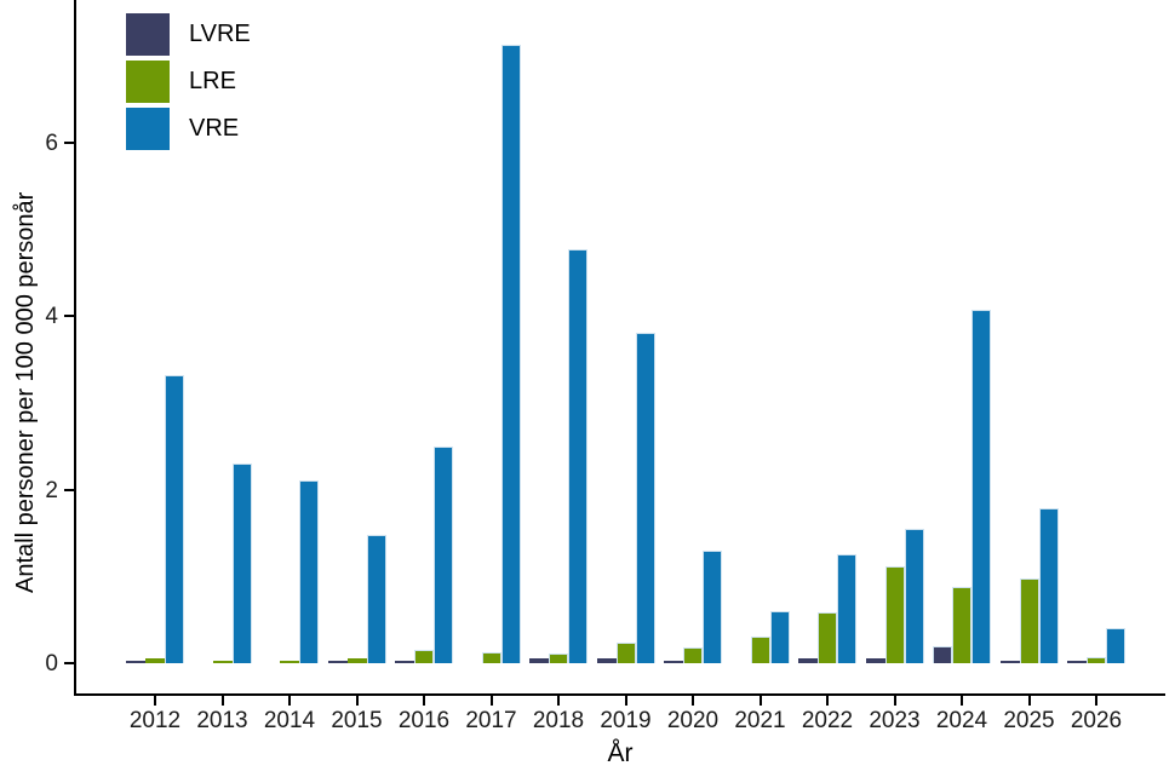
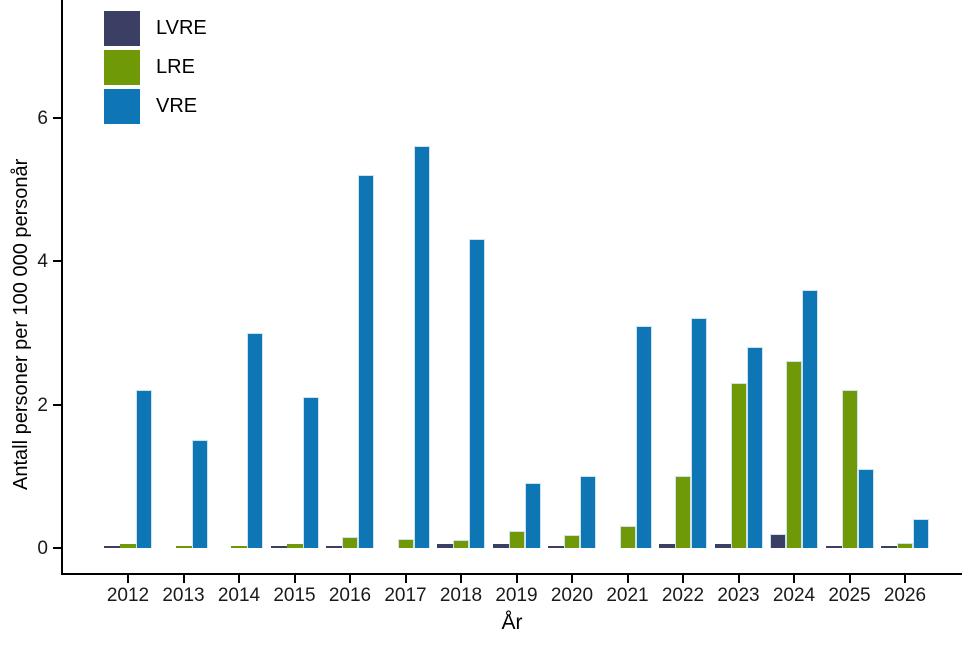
VRE/2012: 3.3 -> 2.2
VRE/2013: 2.3 -> 1.5
VRE/2014: 2.1 -> 3.0
VRE/2015: 1.5 -> 2.1
VRE/2016: 2.5 -> 5.2
VRE/2017: 7.1 -> 5.6
VRE/2018: 4.8 -> 4.3
VRE/2019: 3.8 -> 0.9
VRE/2020: 1.3 -> 1.0
VRE/2021: 0.6 -> 3.1
LRE/2022: 0.6 -> 1.0
VRE/2022: 1.3 -> 3.2
LRE/2023: 1.1 -> 2.3
VRE/2023: 1.6 -> 2.8
LRE/2024: 0.9 -> 2.6
VRE/2024: 4.1 -> 3.6
LRE/2025: 1.0 -> 2.2
VRE/2025: 1.8 -> 1.1
